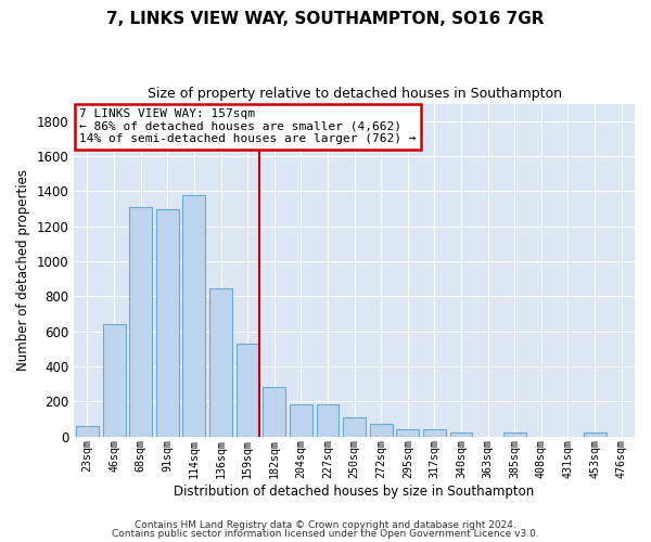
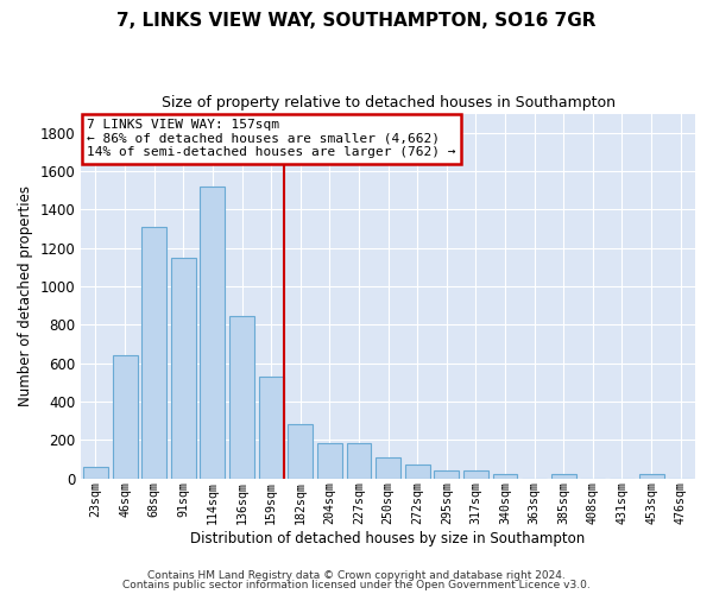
91sqm: 1300 -> 1150
114sqm: 1380 -> 1520
